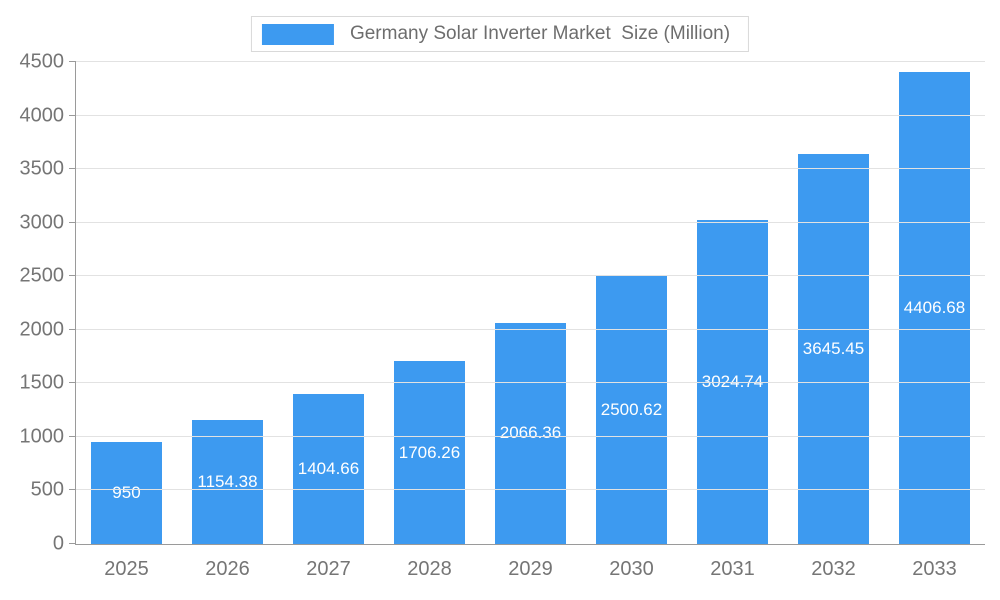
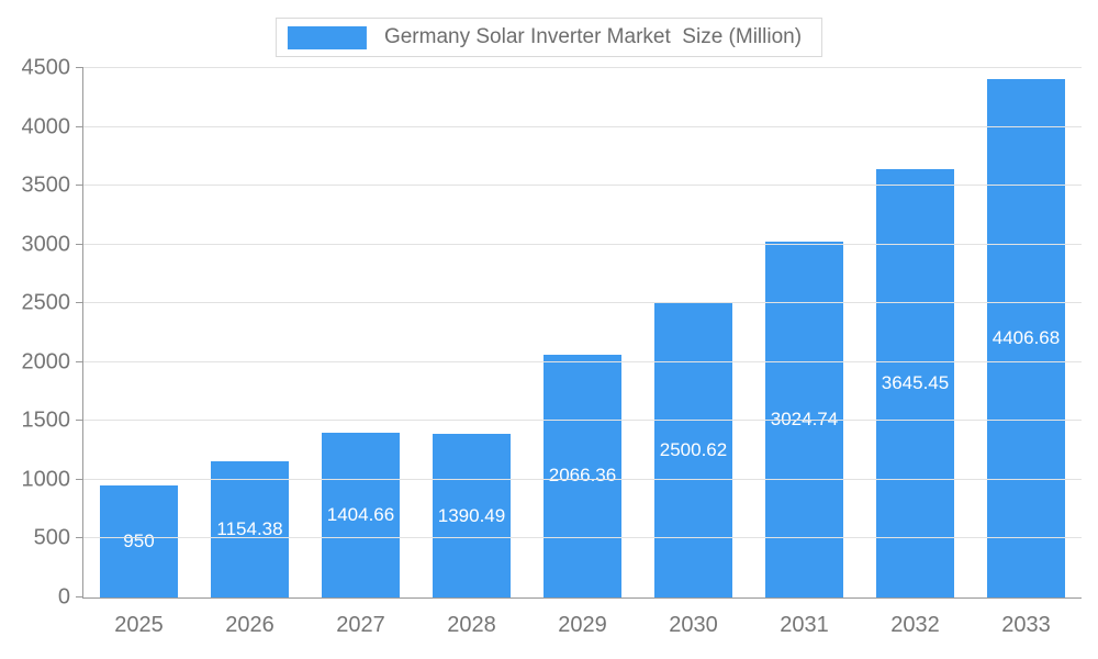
2028: 1706.26 -> 1390.49
